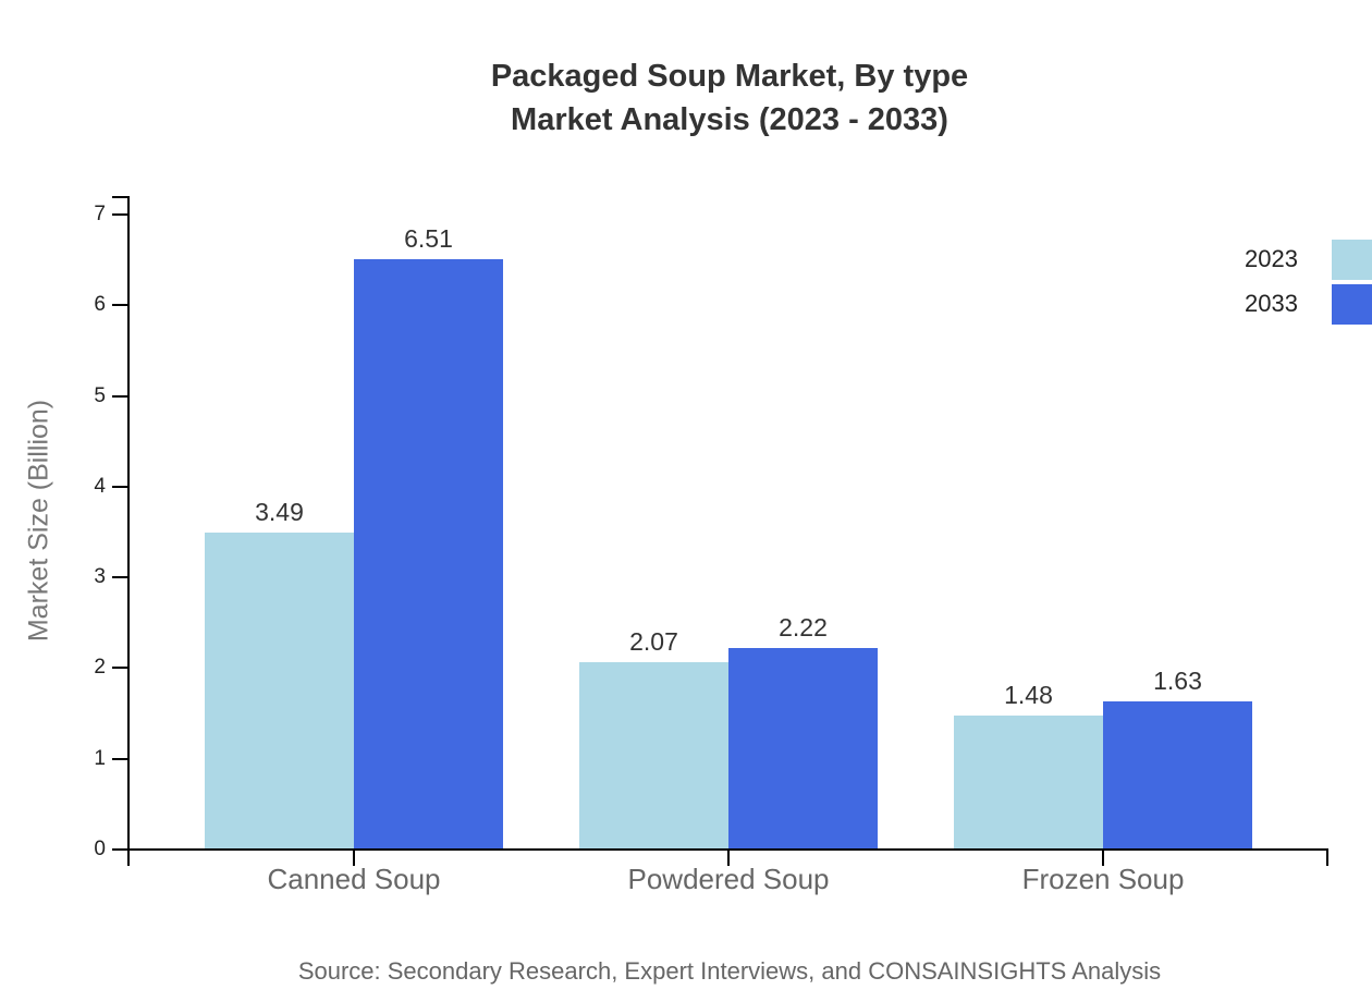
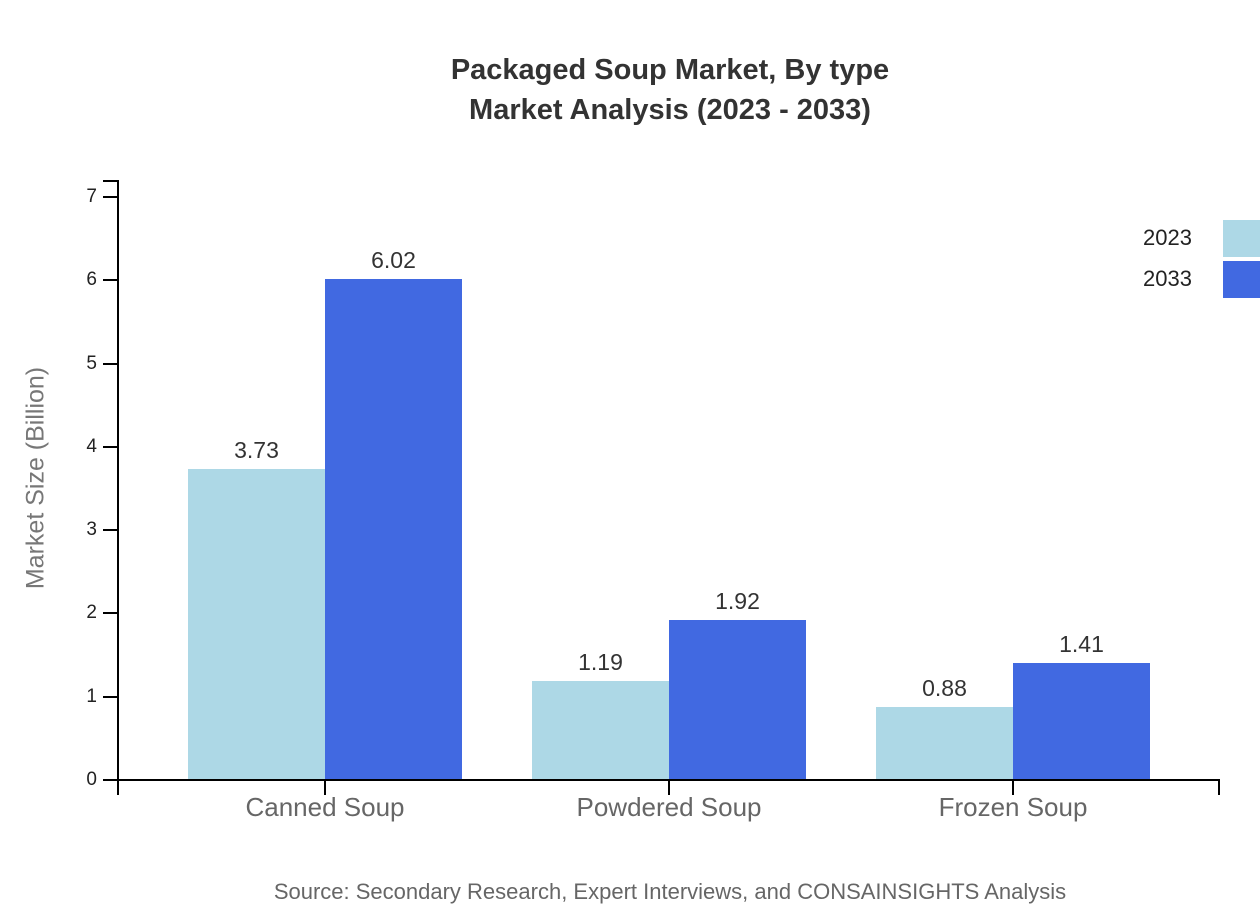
2023/Canned Soup: 3.49 -> 3.73
2033/Canned Soup: 6.51 -> 6.02
2023/Powdered Soup: 2.07 -> 1.19
2033/Powdered Soup: 2.22 -> 1.92
2023/Frozen Soup: 1.48 -> 0.88
2033/Frozen Soup: 1.63 -> 1.41
